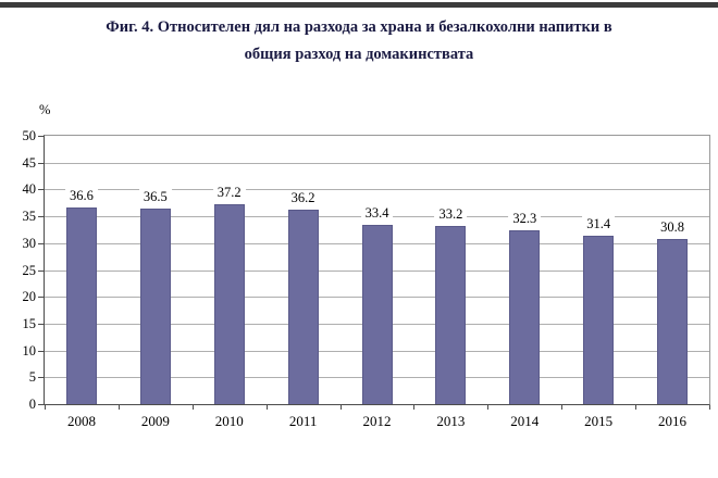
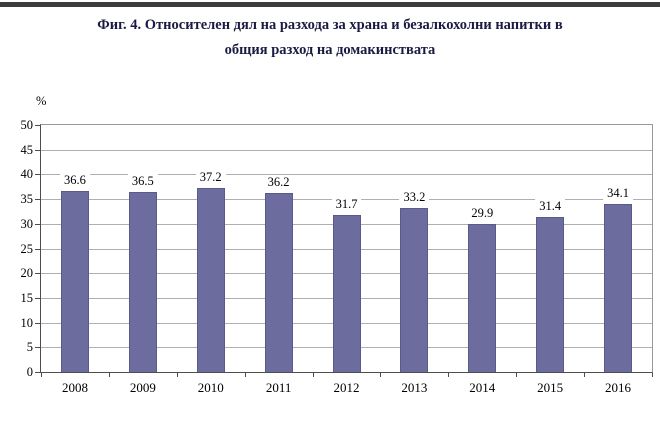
2012: 33.4 -> 31.7
2014: 32.3 -> 29.9
2016: 30.8 -> 34.1
